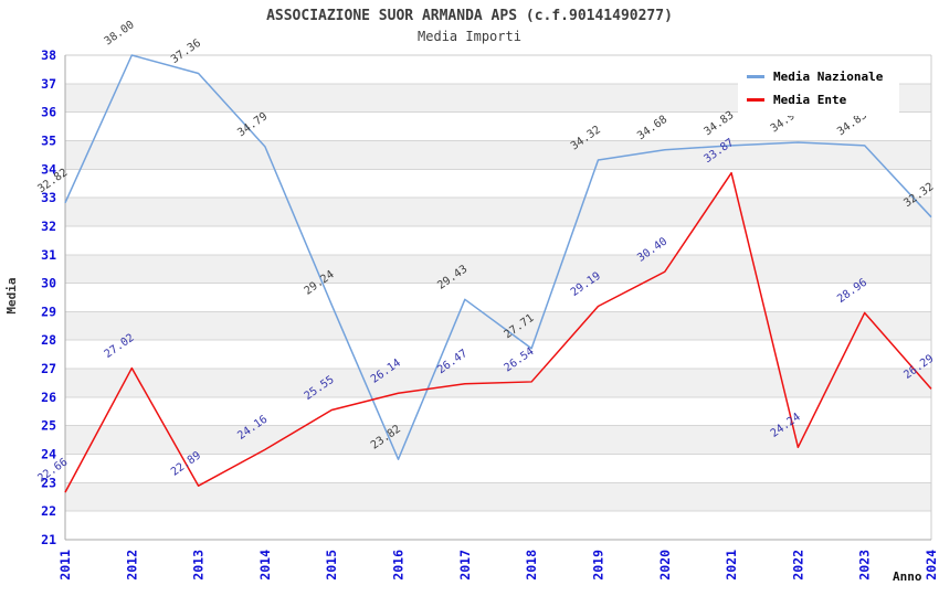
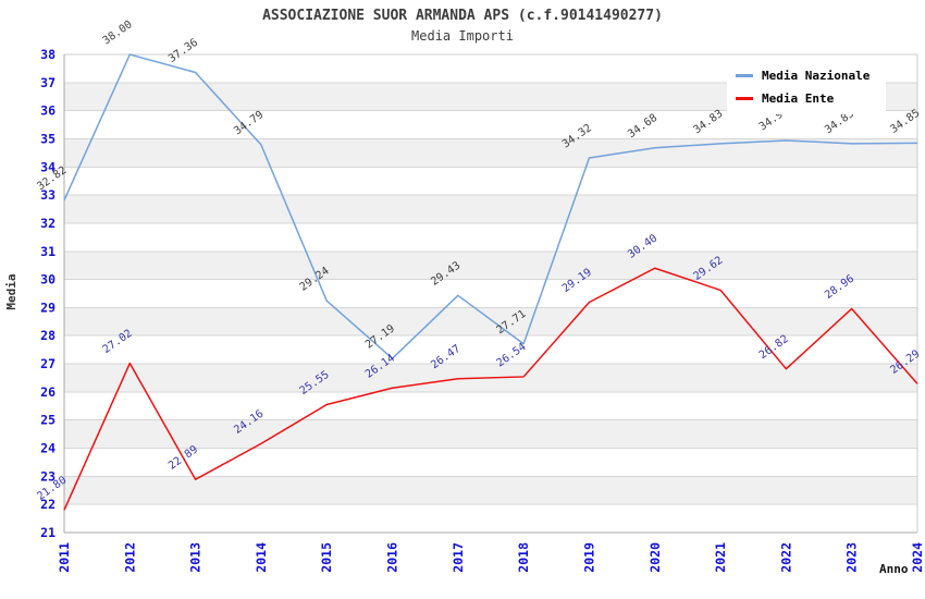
Media Ente/2011: 22.66 -> 21.80
Media Nazionale/2016: 23.82 -> 27.19
Media Ente/2021: 33.87 -> 29.62
Media Ente/2022: 24.24 -> 26.82
Media Nazionale/2024: 32.32 -> 34.85
